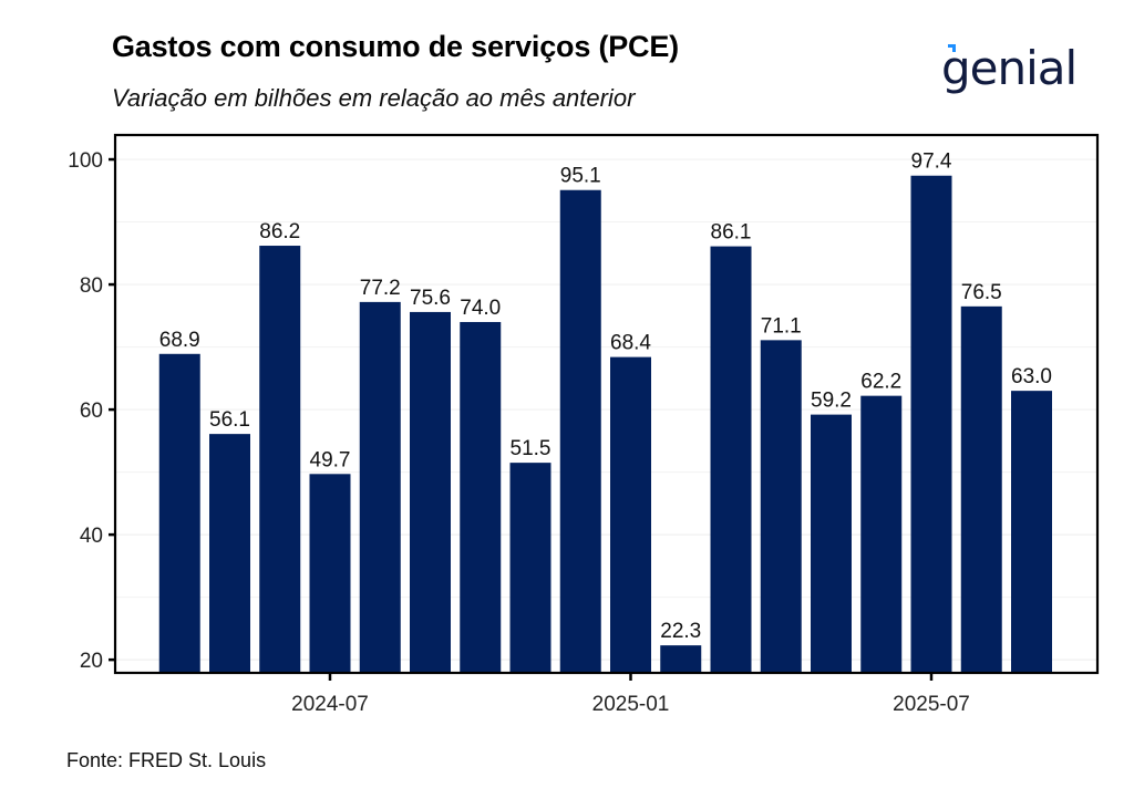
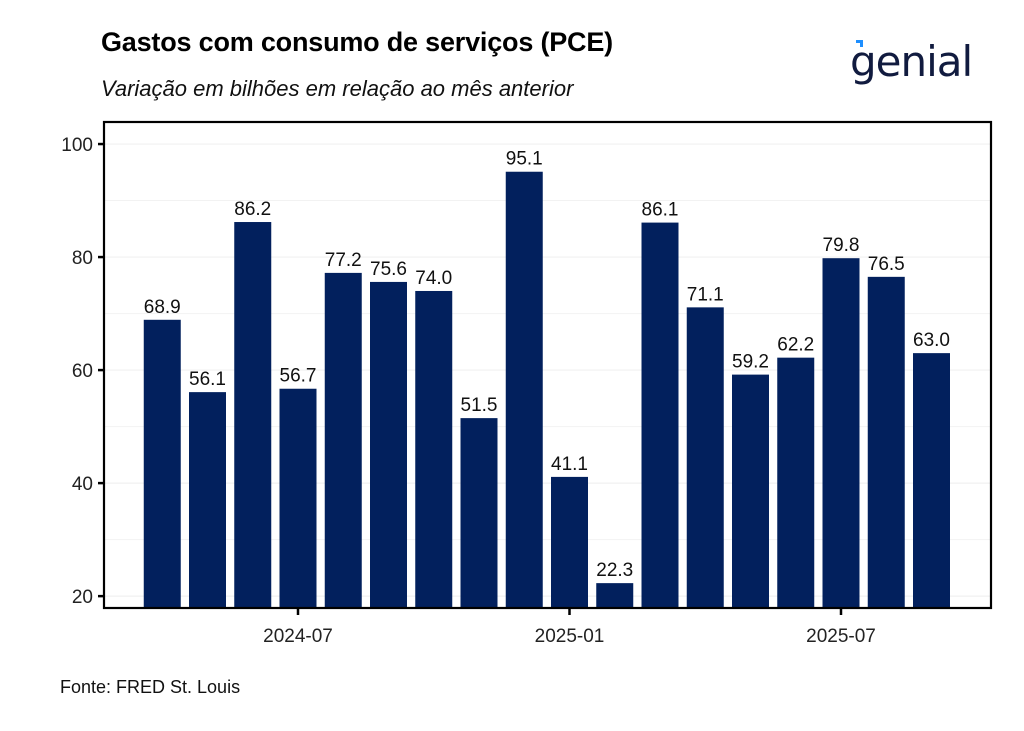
2024-07: 49.7 -> 56.7
2025-01: 68.4 -> 41.1
2025-07: 97.4 -> 79.8
